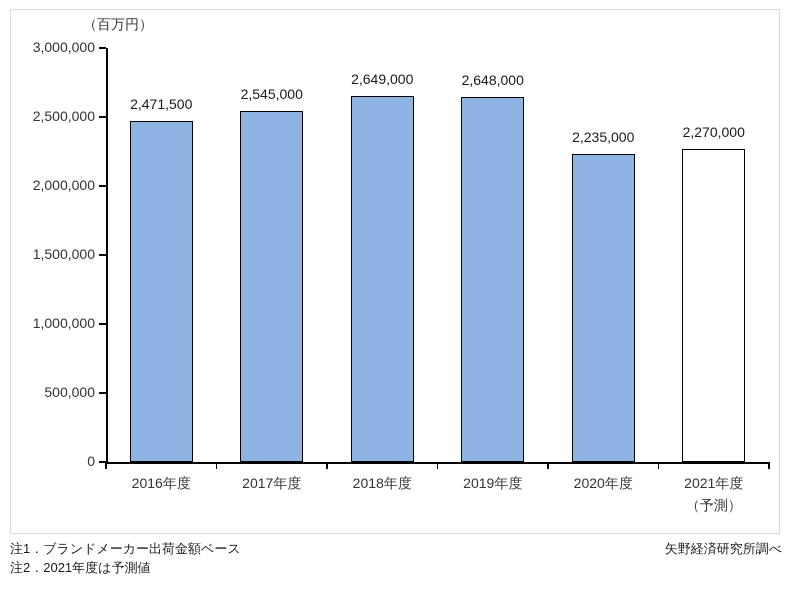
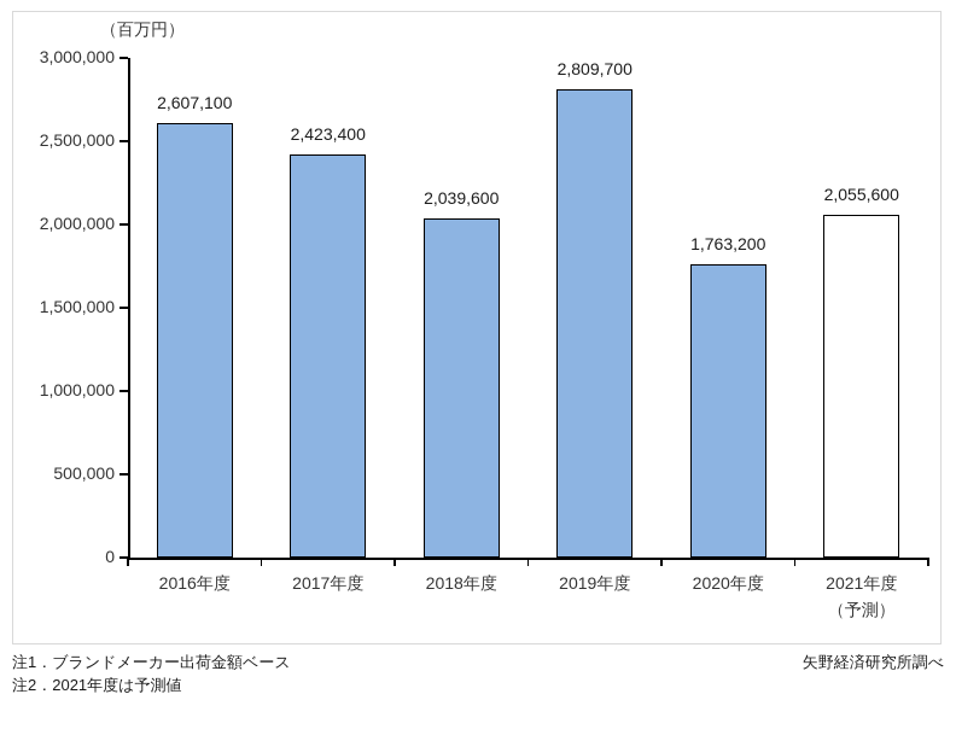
2016年度: 2,471,500 -> 2,607,100
2017年度: 2,545,000 -> 2,423,400
2018年度: 2,649,000 -> 2,039,600
2019年度: 2,648,000 -> 2,809,700
2020年度: 2,235,000 -> 1,763,200
2021年度: 2,270,000 -> 2,055,600
